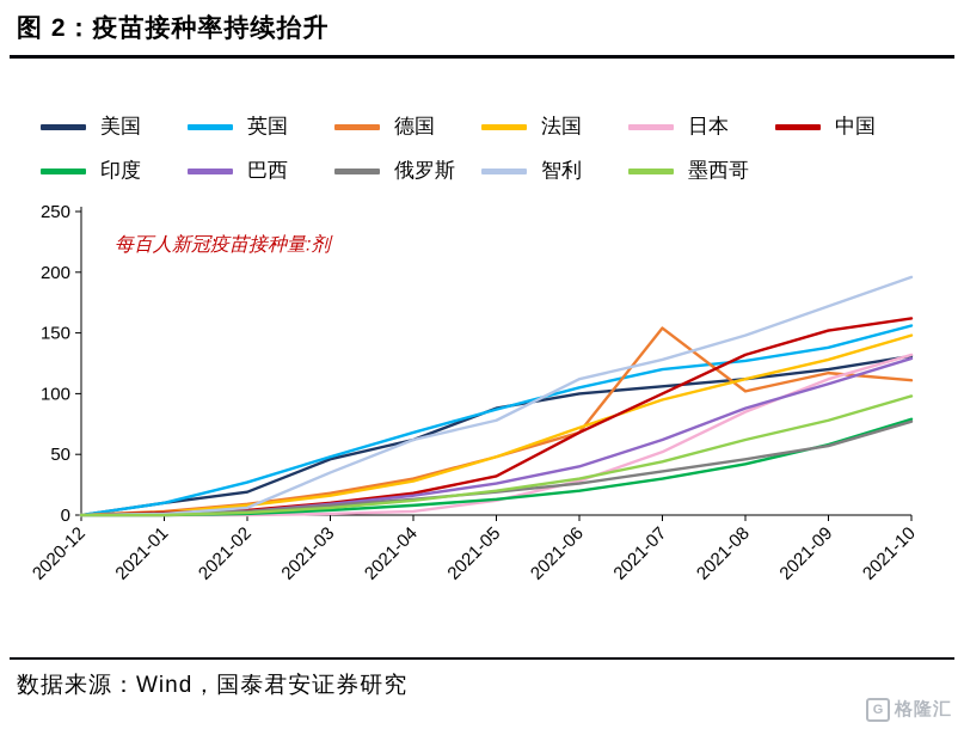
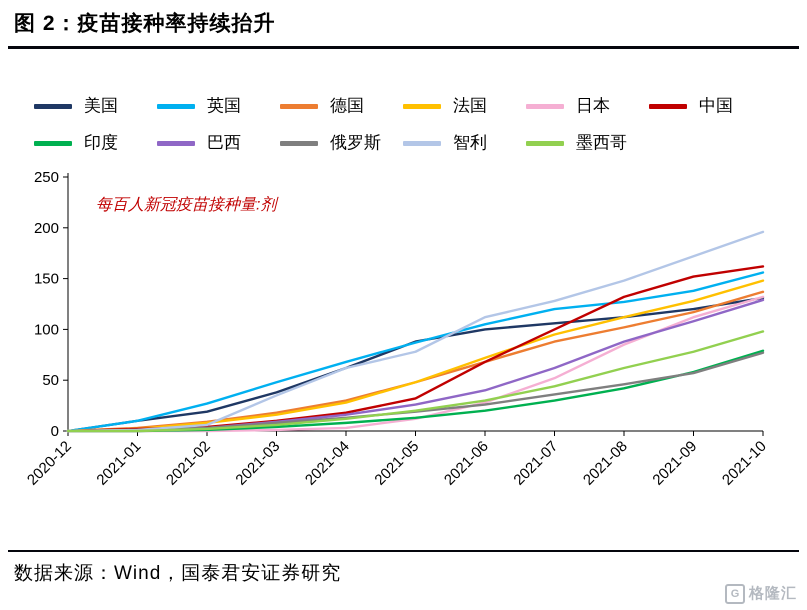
美国/2021-03: 46 -> 38
德国/2021-07: 154 -> 88
德国/2021-10: 111 -> 137
